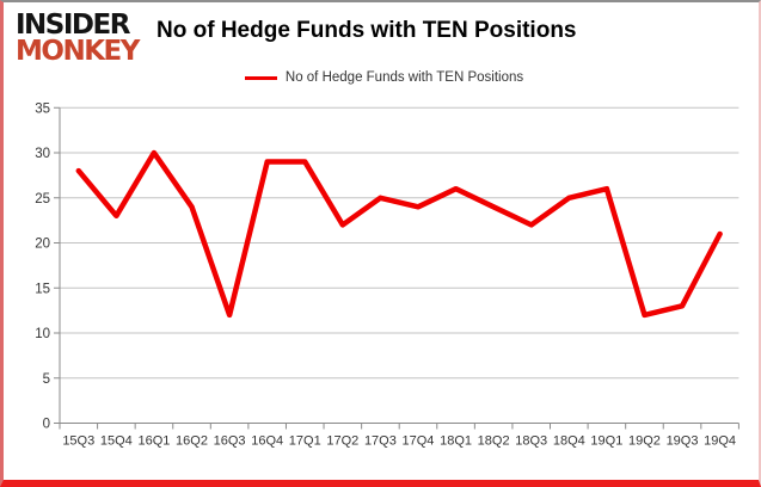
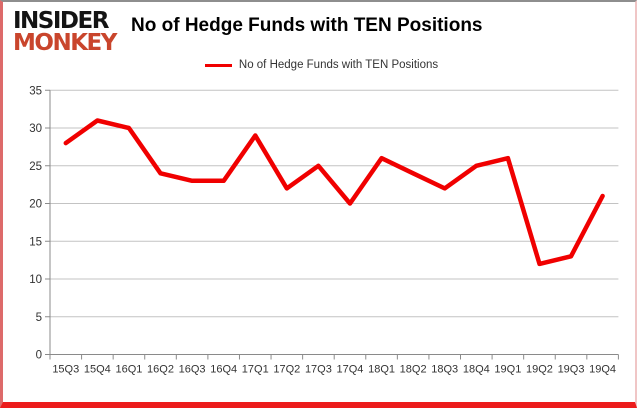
15Q4: 23 -> 31
16Q3: 12 -> 23
16Q4: 29 -> 23
17Q4: 24 -> 20
